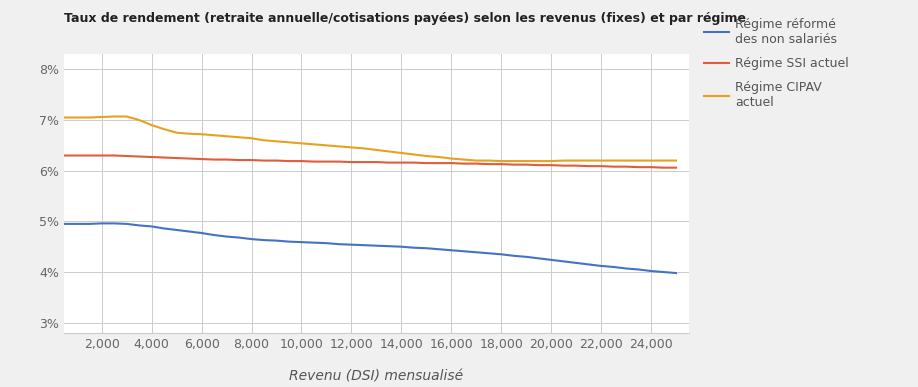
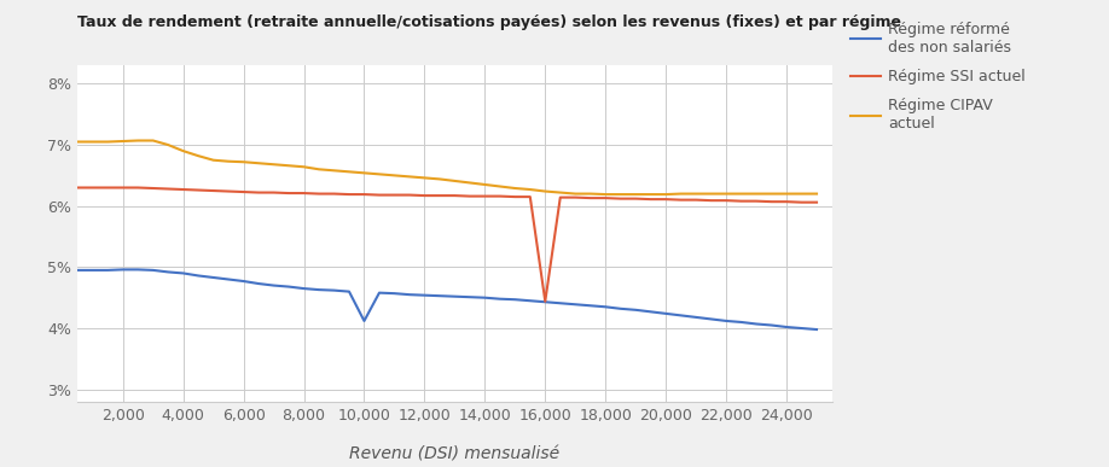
Régime réformé des non salariés/10,000: 4.59% -> 4.12%
Régime SSI actuel/16,000: 6.15% -> 4.44%
